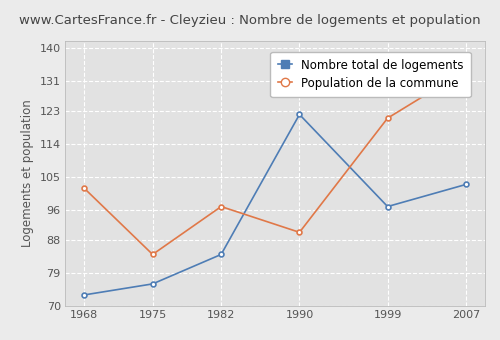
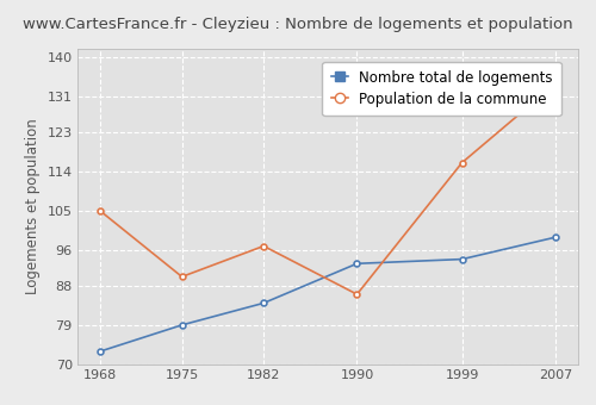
Population de la commune/1968: 102 -> 105
Nombre total de logements/1975: 76 -> 79
Population de la commune/1975: 84 -> 90
Nombre total de logements/1990: 122 -> 93
Population de la commune/1990: 90 -> 86
Nombre total de logements/1999: 97 -> 94
Population de la commune/1999: 121 -> 116
Nombre total de logements/2007: 103 -> 99
